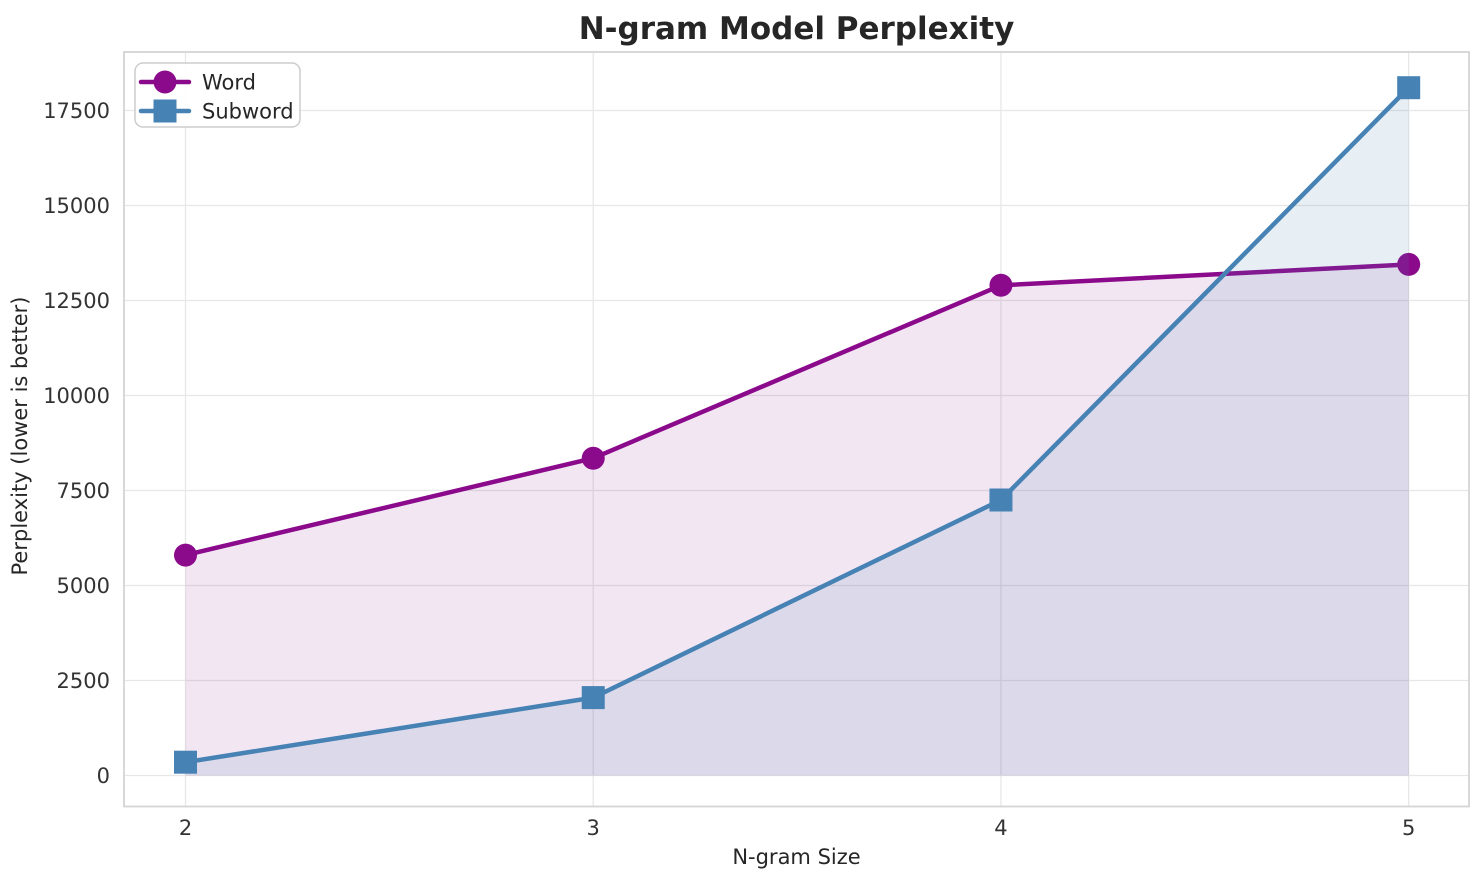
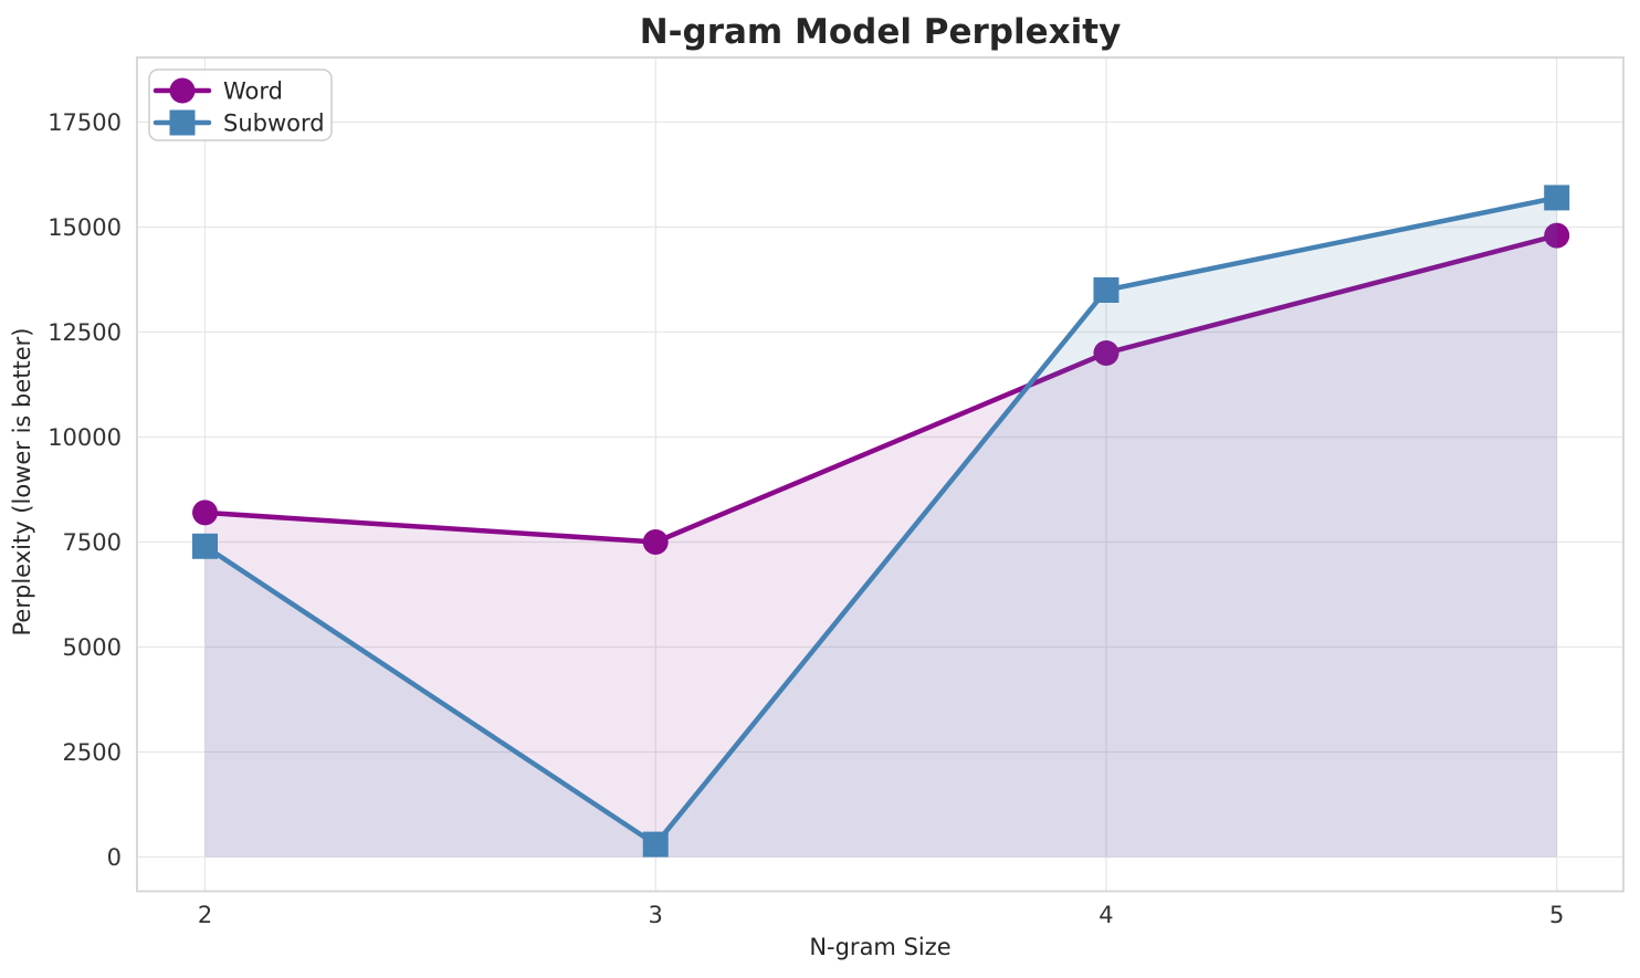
Word/2: 5800 -> 8200
Subword/2: 400 -> 7400
Word/3: 8400 -> 7500
Subword/3: 2000 -> 300
Word/4: 12900 -> 12000
Subword/4: 7200 -> 13500
Word/5: 13400 -> 14800
Subword/5: 18100 -> 15700
